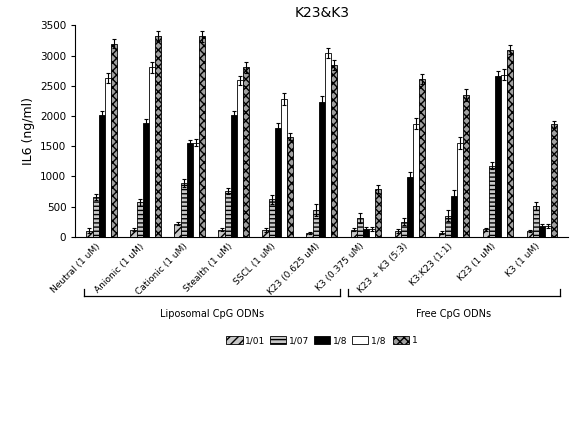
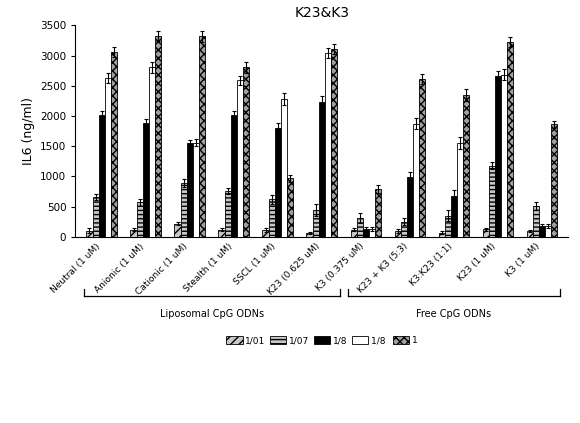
1/Neutral (1 uM): 3200 -> 3060
1/SSCL (1 uM): 1660 -> 970
1/K23 (0.625 uM): 2840 -> 3110
1/K23 (1 uM): 3100 -> 3230
